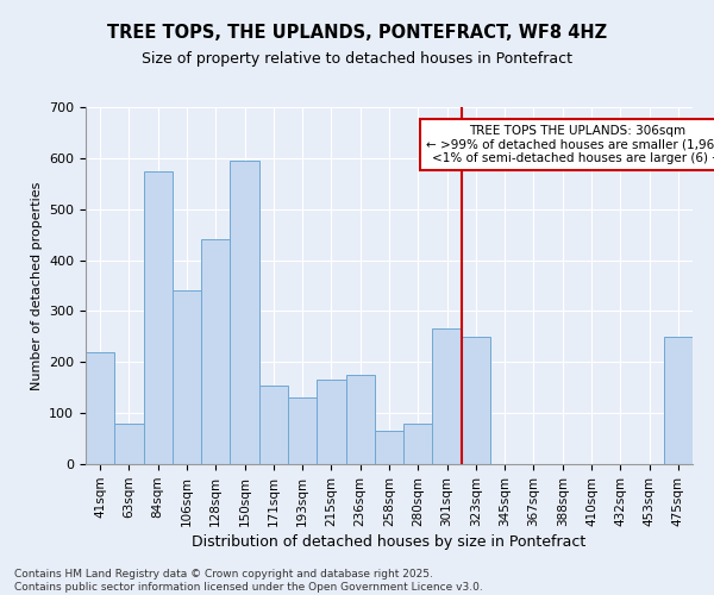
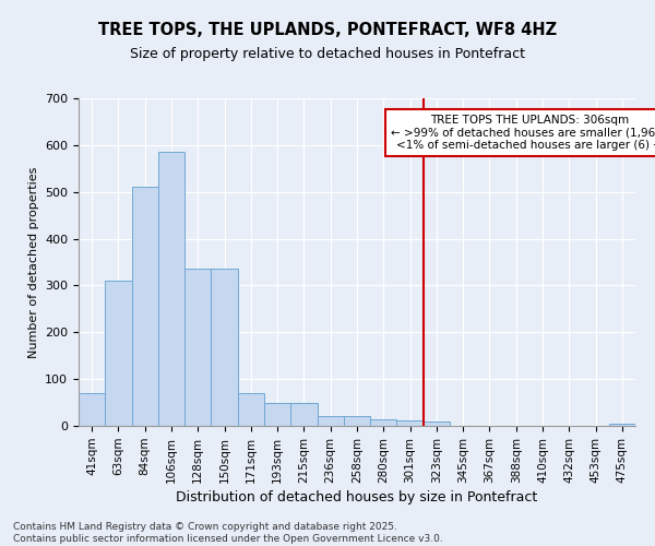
41sqm: 220 -> 70
63sqm: 80 -> 310
84sqm: 575 -> 510
106sqm: 340 -> 585
128sqm: 440 -> 335
150sqm: 595 -> 335
171sqm: 155 -> 70
193sqm: 130 -> 50
215sqm: 165 -> 50
236sqm: 175 -> 20
258sqm: 65 -> 20
280sqm: 80 -> 15
301sqm: 265 -> 12
323sqm: 250 -> 10
475sqm: 250 -> 5
